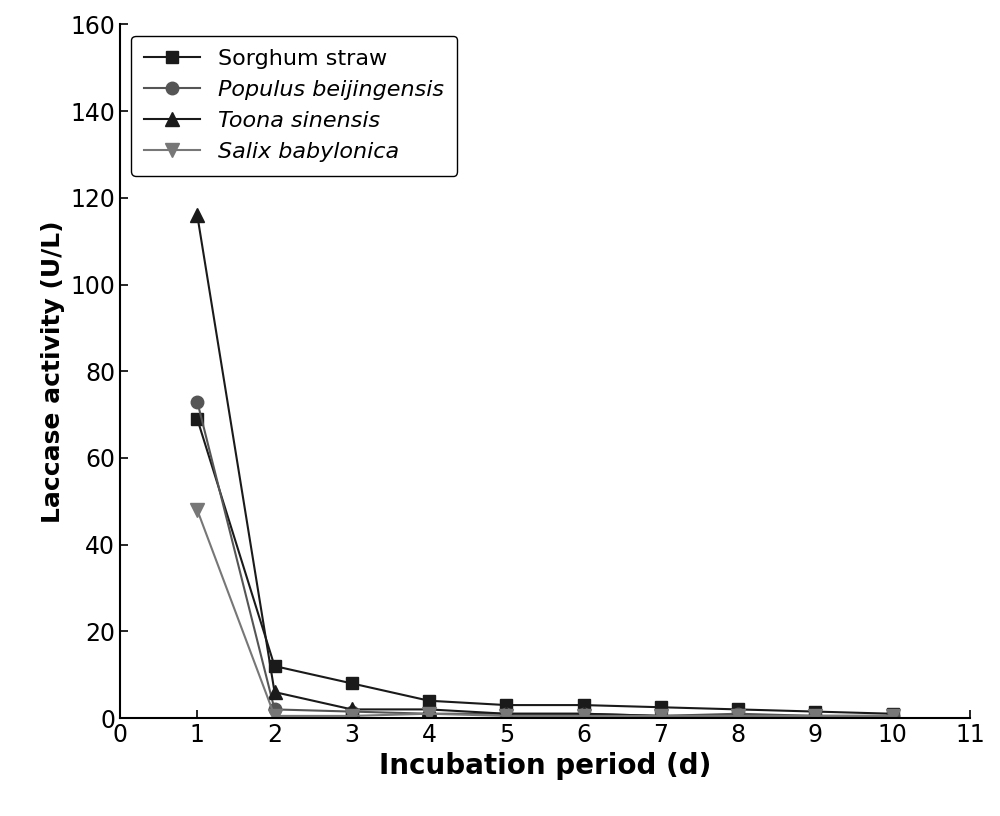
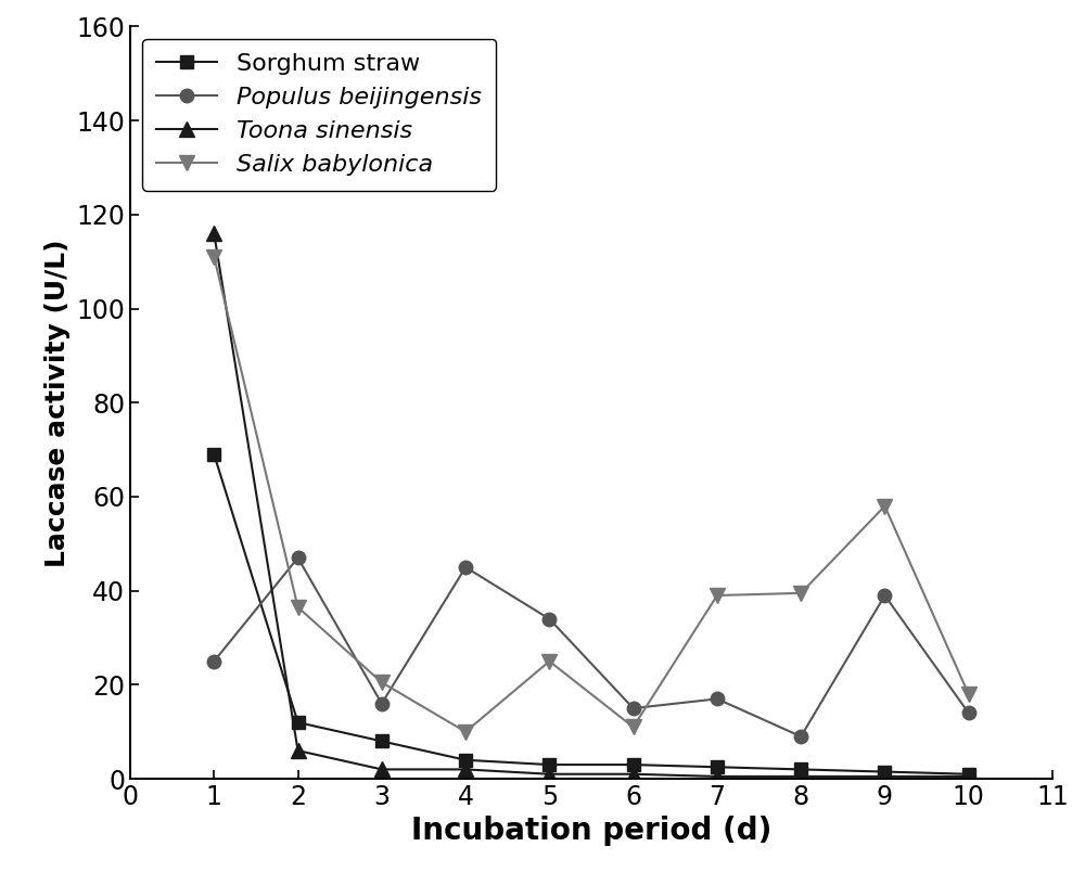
Populus beijingensis/1: 73.0 -> 25.0
Salix babylonica/1: 48.0 -> 111.0
Populus beijingensis/2: 2.0 -> 47.0
Salix babylonica/2: 0.5 -> 36.5
Populus beijingensis/3: 1.5 -> 16.0
Salix babylonica/3: 0.5 -> 20.5
Populus beijingensis/4: 1.0 -> 45.0
Salix babylonica/4: 1.0 -> 10.0
Populus beijingensis/5: 1.0 -> 34.0
Salix babylonica/5: 0.5 -> 25.0
Populus beijingensis/6: 1.0 -> 15.0
Salix babylonica/6: 0.5 -> 11.0
Populus beijingensis/7: 0.5 -> 17.0
Salix babylonica/7: 0.5 -> 39.0
Populus beijingensis/8: 1.0 -> 9.0
Salix babylonica/8: 0.5 -> 39.5
Populus beijingensis/9: 0.5 -> 39.0
Salix babylonica/9: 0.5 -> 58.0
Populus beijingensis/10: 0.5 -> 14.0
Salix babylonica/10: 0.5 -> 18.0
